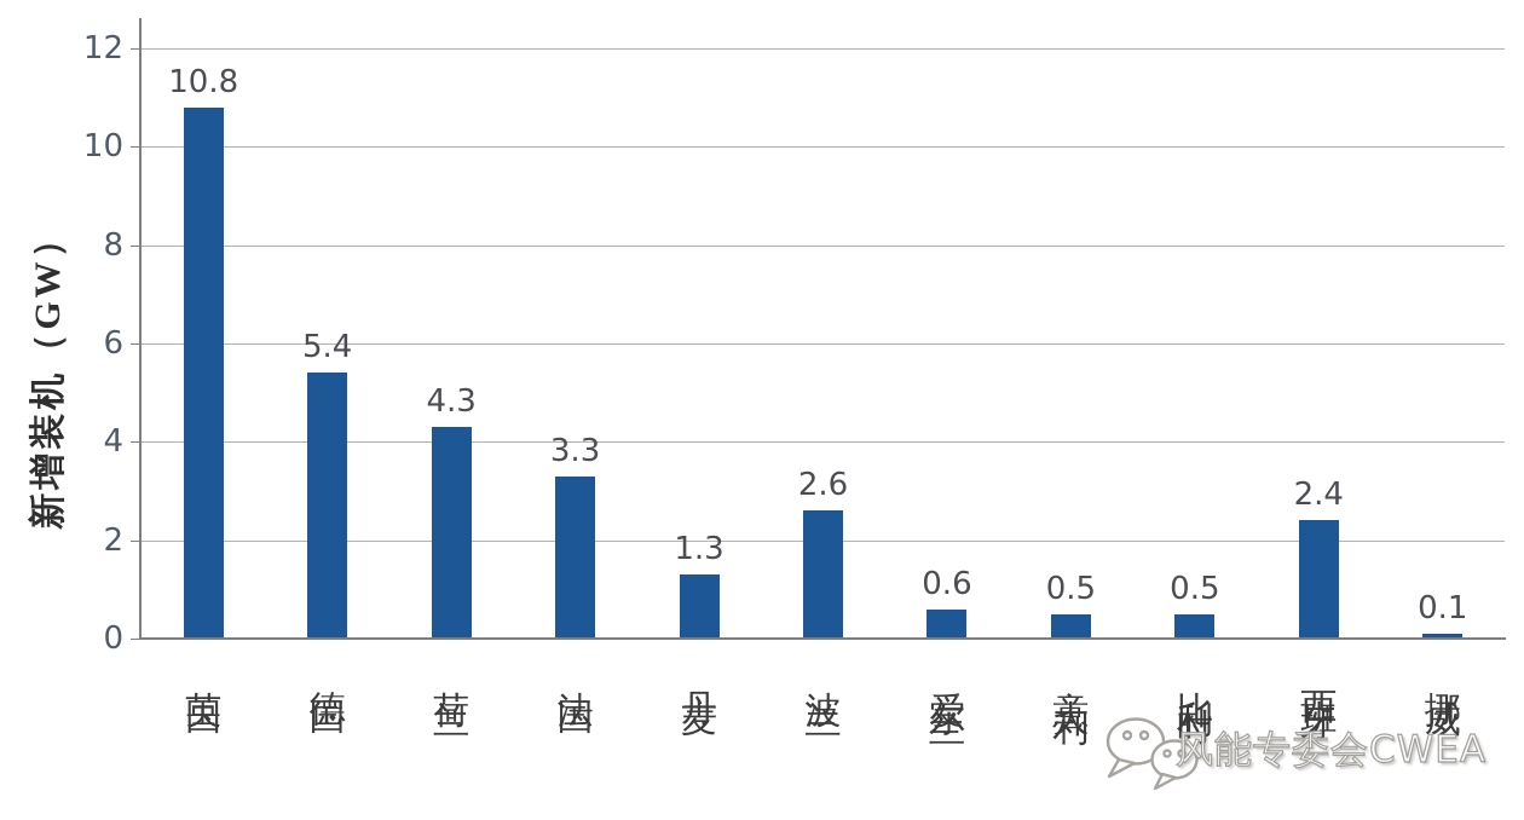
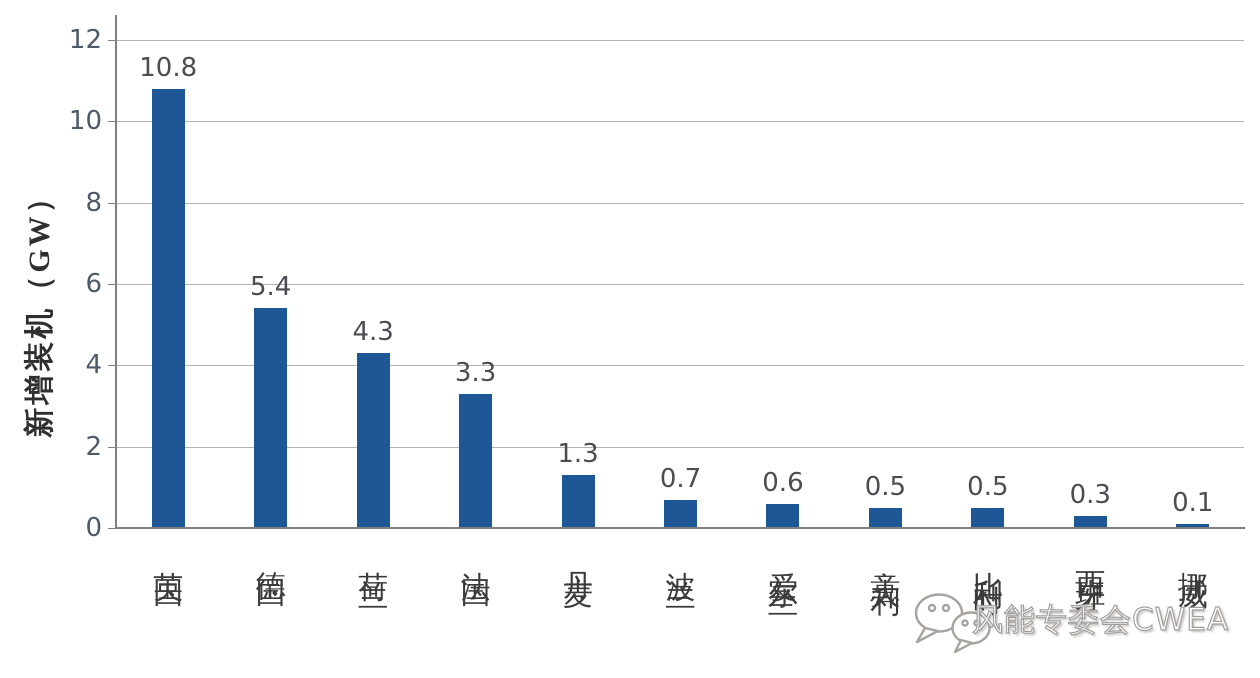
波兰: 2.6 -> 0.7
西班牙: 2.4 -> 0.3
